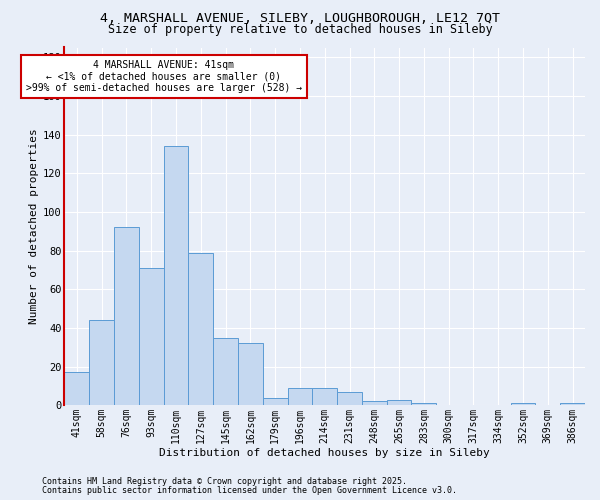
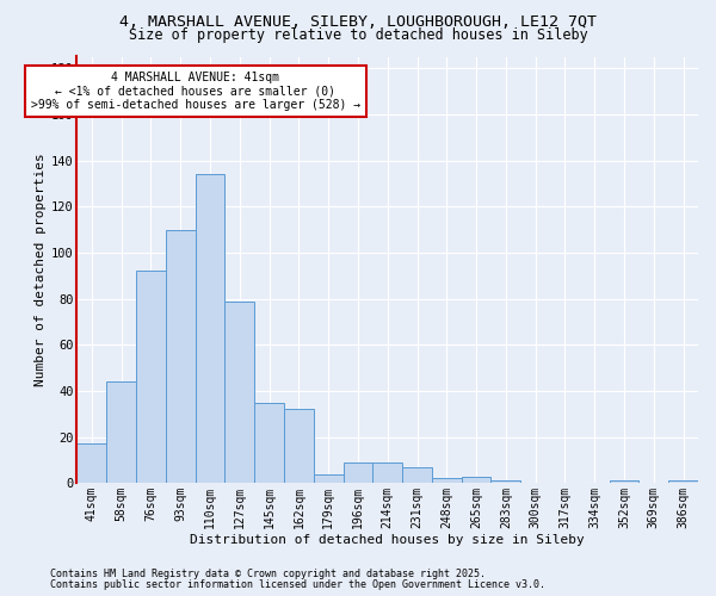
93sqm: 71 -> 110
